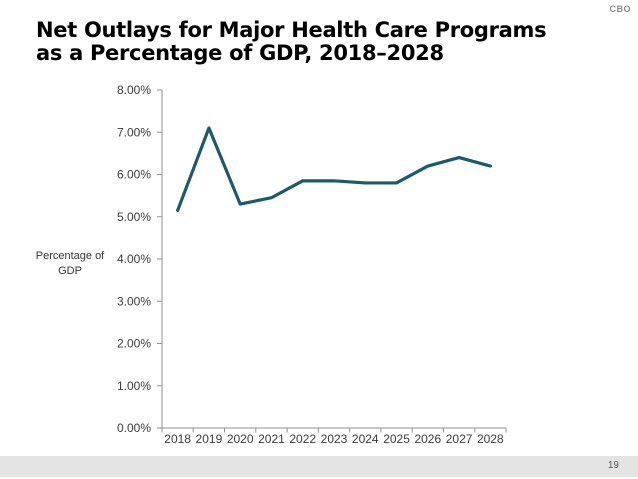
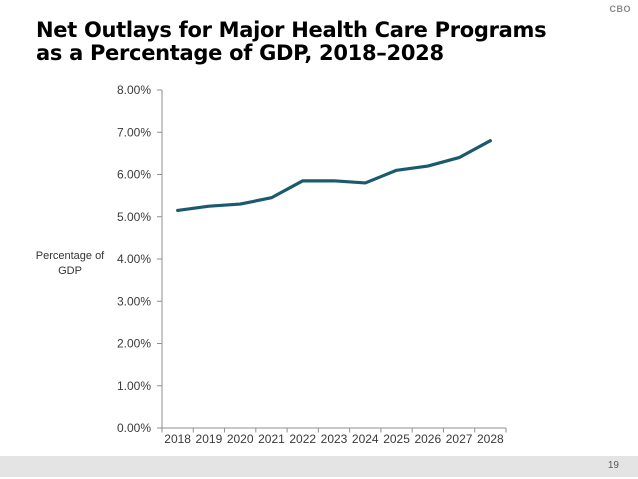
2019: 7.1% -> 5.2%
2025: 5.8% -> 6.1%
2028: 6.2% -> 6.8%
